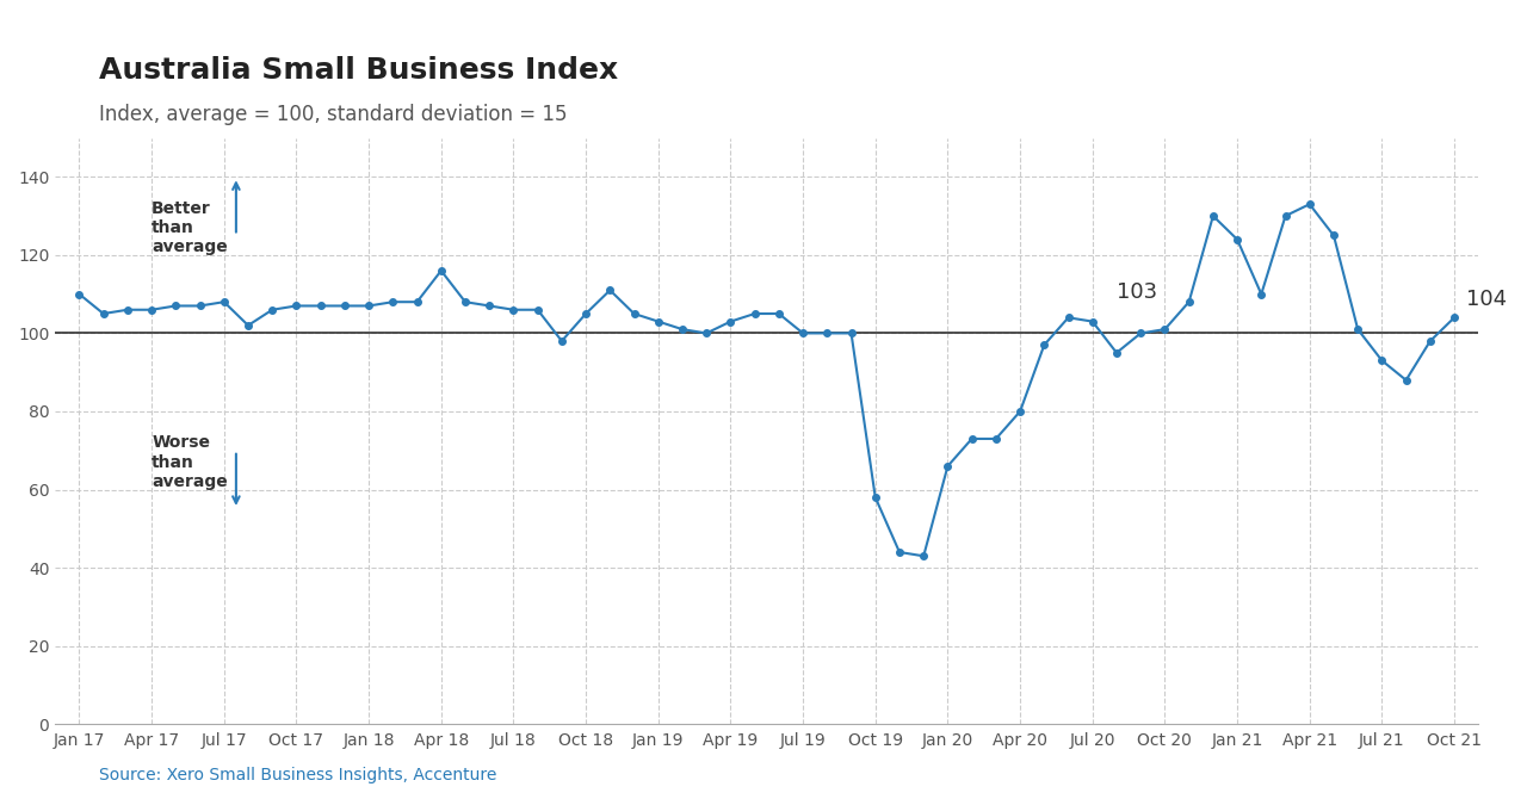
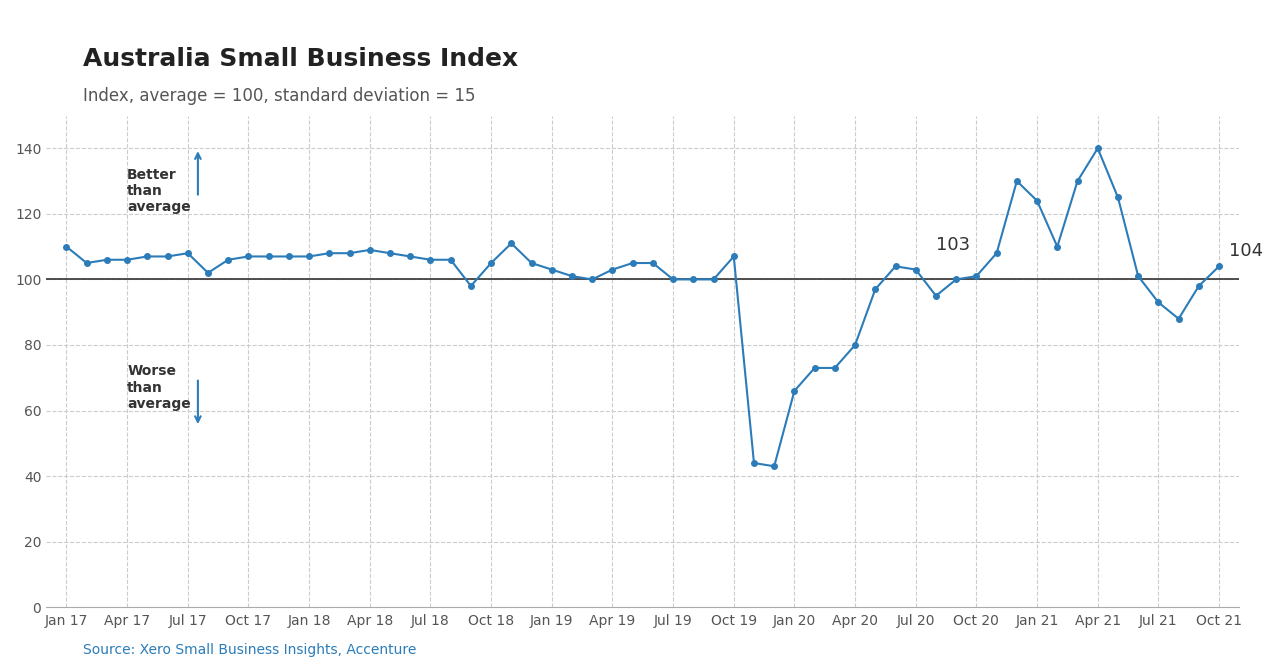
Apr 18: 116 -> 109
Oct 19: 58 -> 107
Apr 21: 133 -> 140
